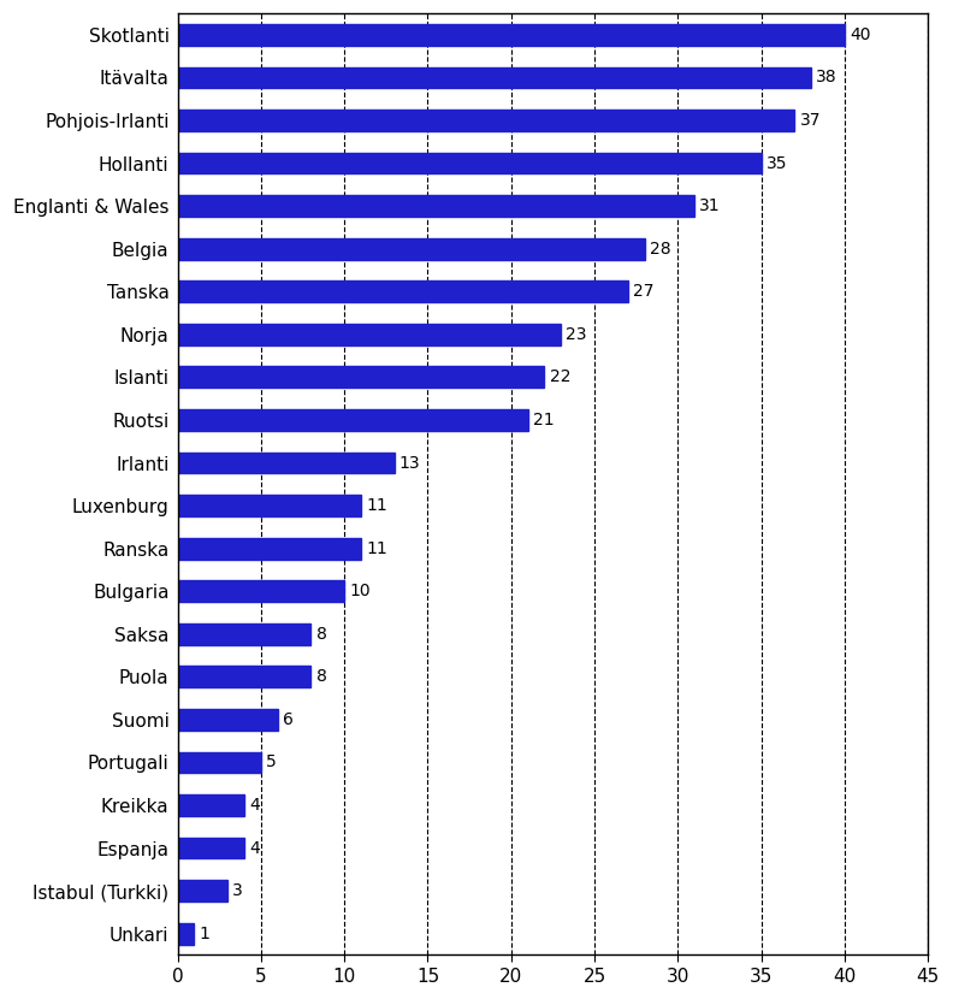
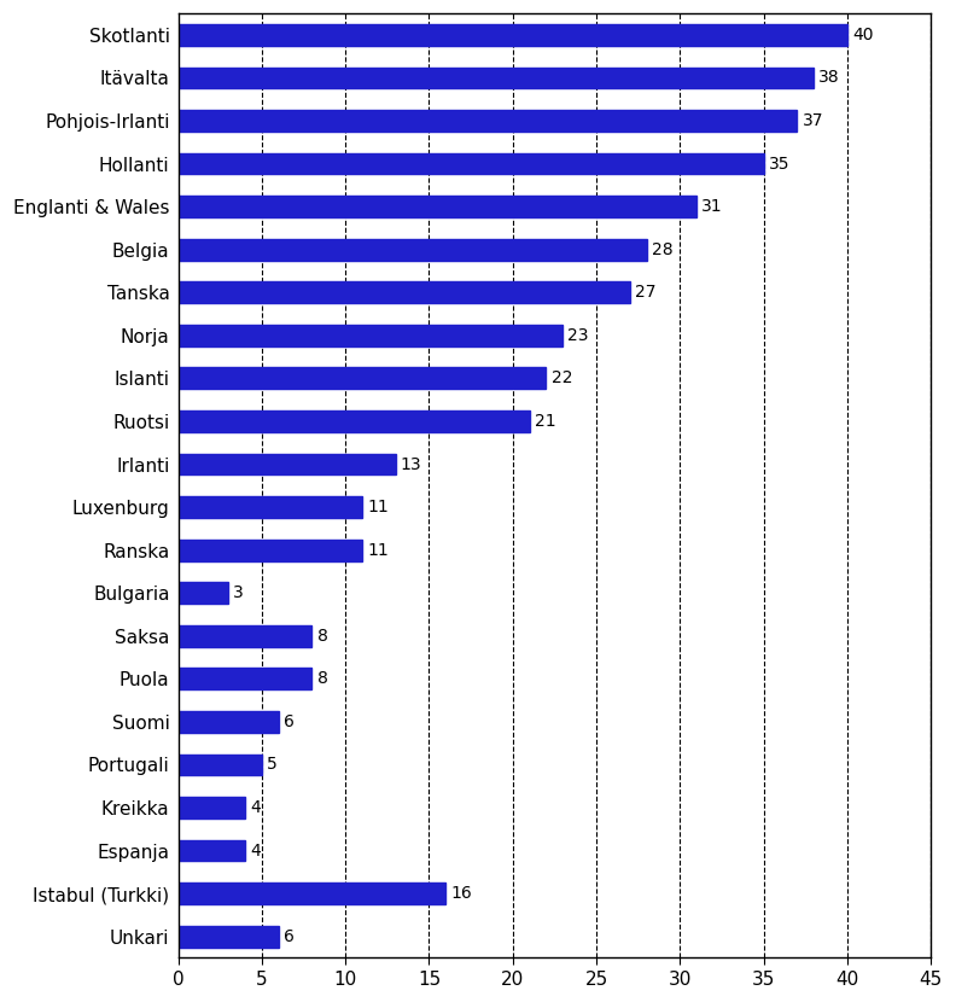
Bulgaria: 10 -> 3
Istabul (Turkki): 3 -> 16
Unkari: 1 -> 6
